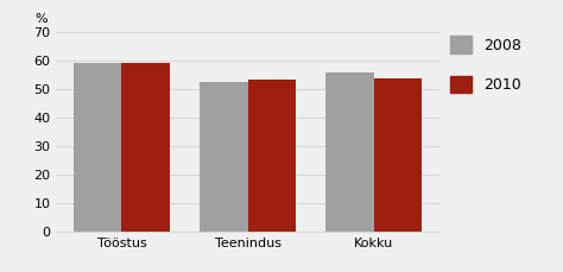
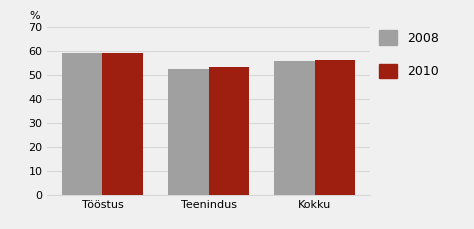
2010/Kokku: 54.0 -> 56.5
